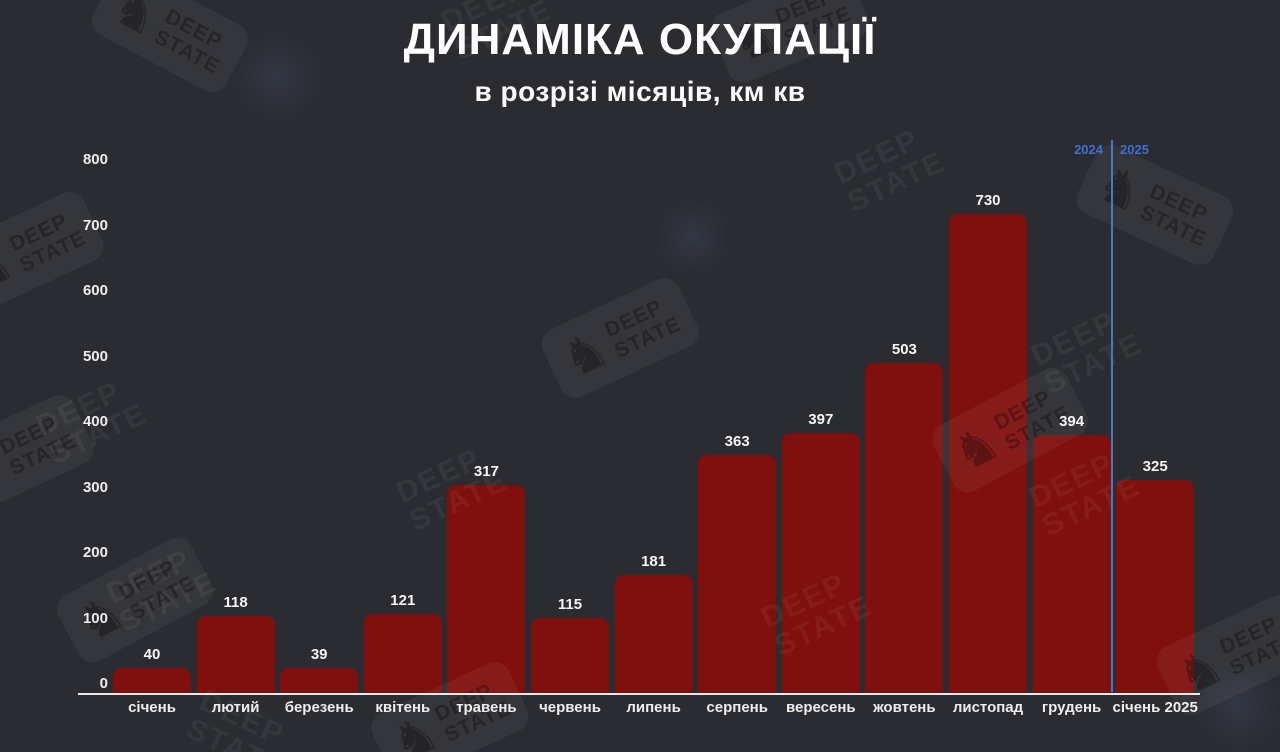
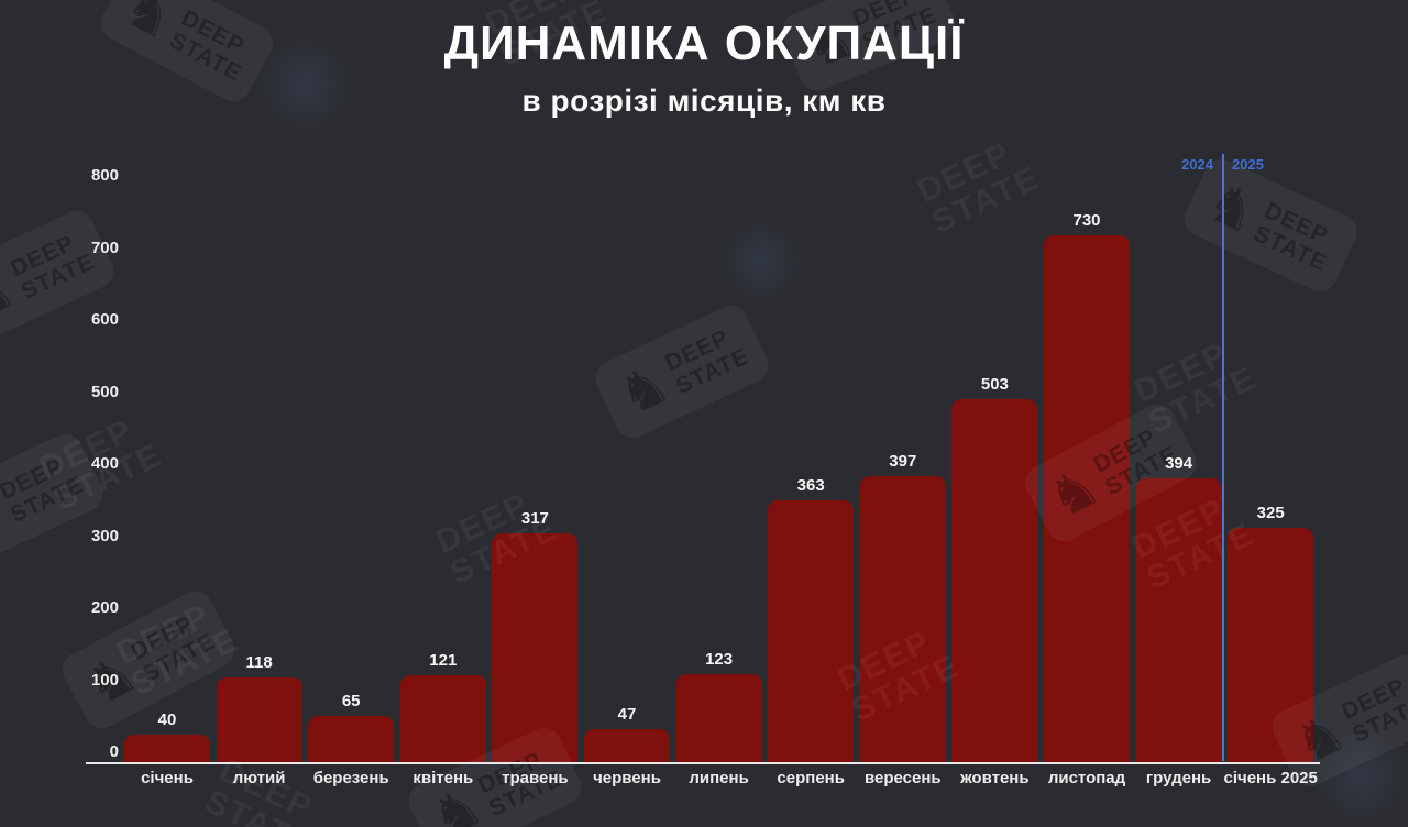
березень: 39 -> 65
червень: 115 -> 47
липень: 181 -> 123
